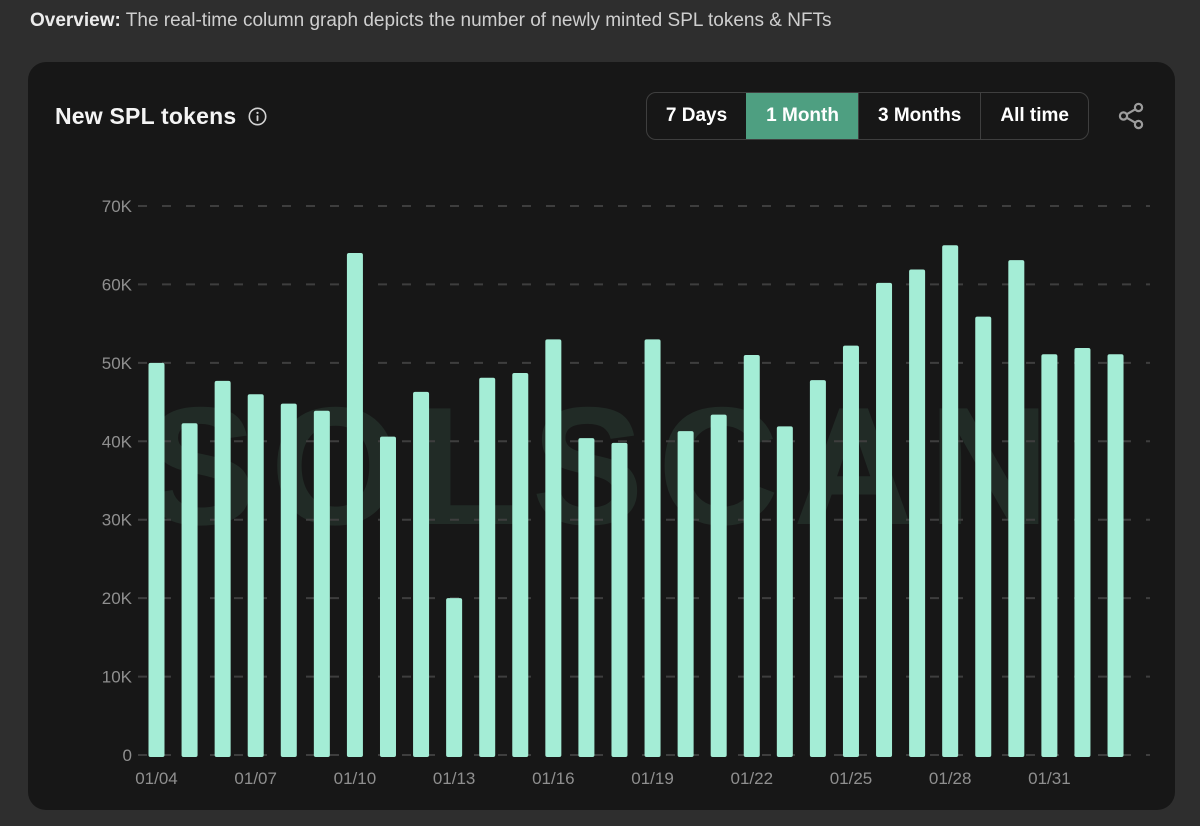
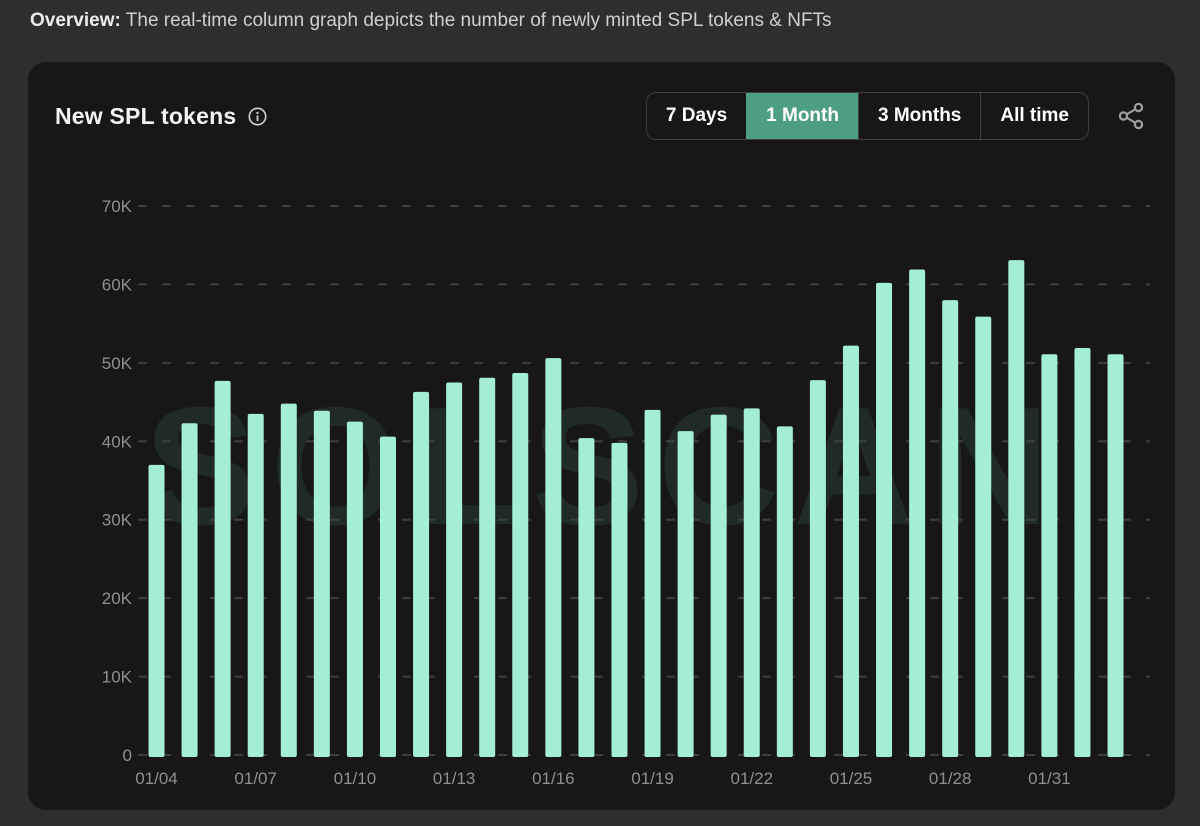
01/04: 50K -> 37K
01/07: 46K -> 44K
01/10: 64K -> 42K
01/13: 20K -> 48K
01/16: 53K -> 51K
01/19: 53K -> 44K
01/22: 51K -> 44K
01/28: 65K -> 58K
